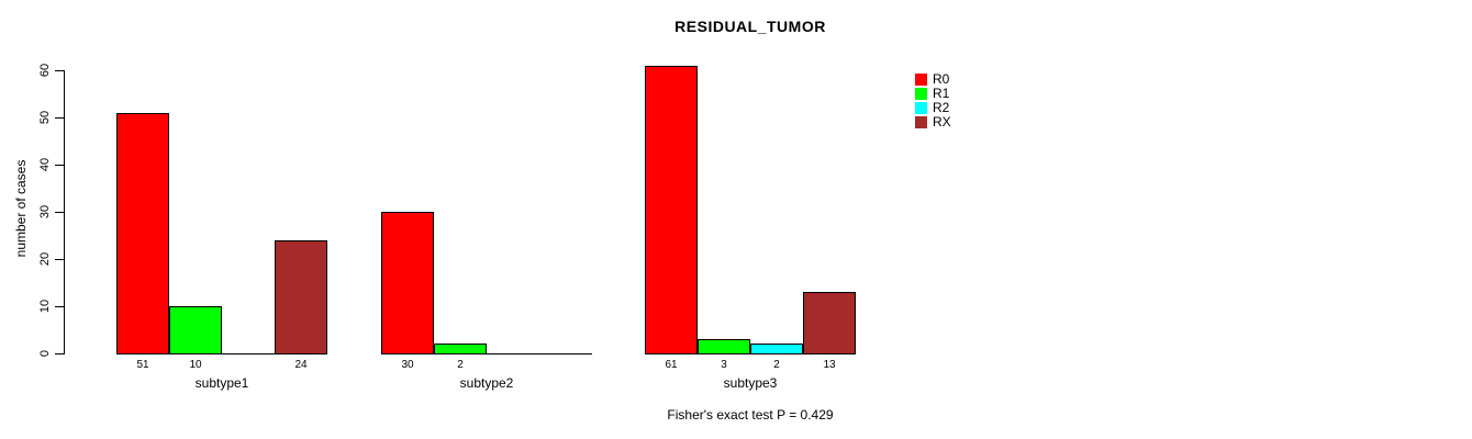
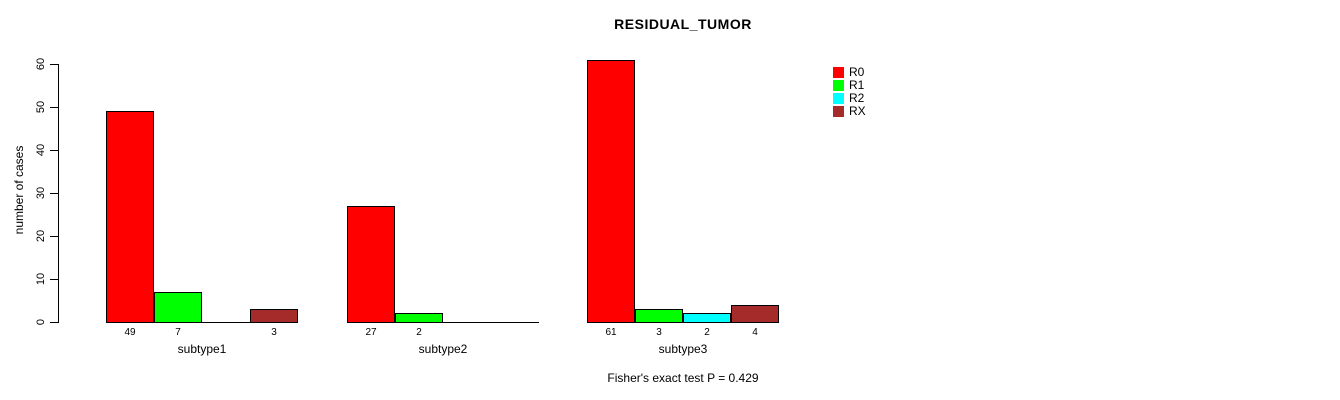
R0/subtype1: 51 -> 49
R1/subtype1: 10 -> 7
RX/subtype1: 24 -> 3
R0/subtype2: 30 -> 27
RX/subtype3: 13 -> 4
